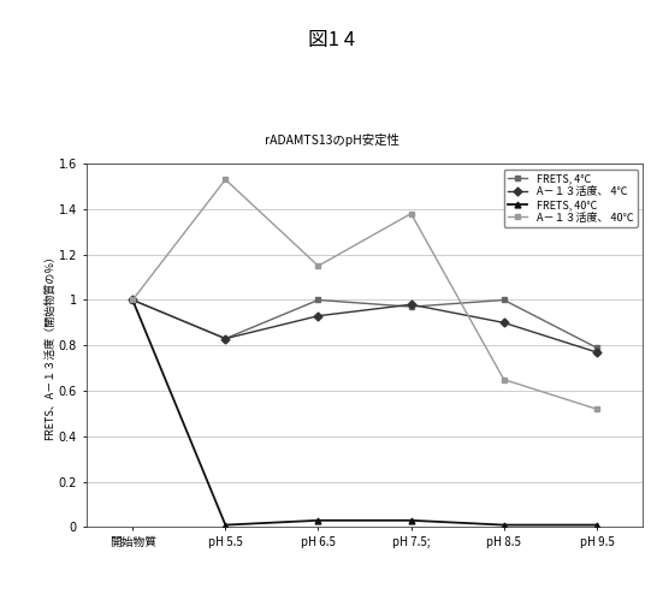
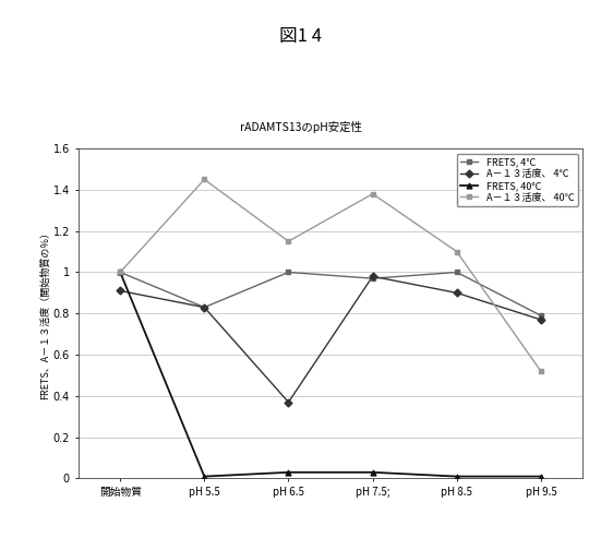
A－１３活度、 4℃/開始物質: 1.00 -> 0.91
A－１３活度、 40℃/pH 5.5: 1.53 -> 1.45
A－１３活度、 4℃/pH 6.5: 0.93 -> 0.37
A－１３活度、 40℃/pH 8.5: 0.65 -> 1.10
